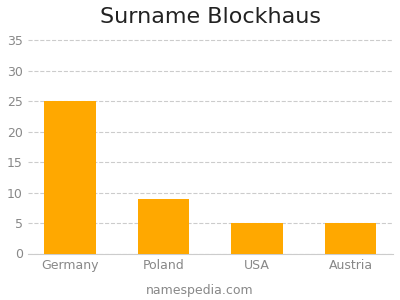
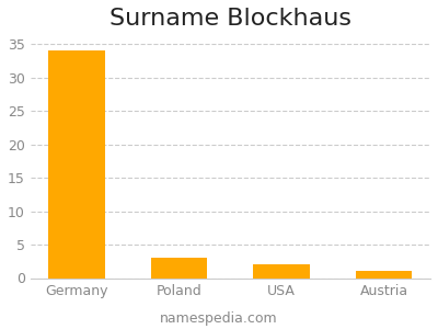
Germany: 25 -> 34
Poland: 9 -> 3
USA: 5 -> 2
Austria: 5 -> 1
